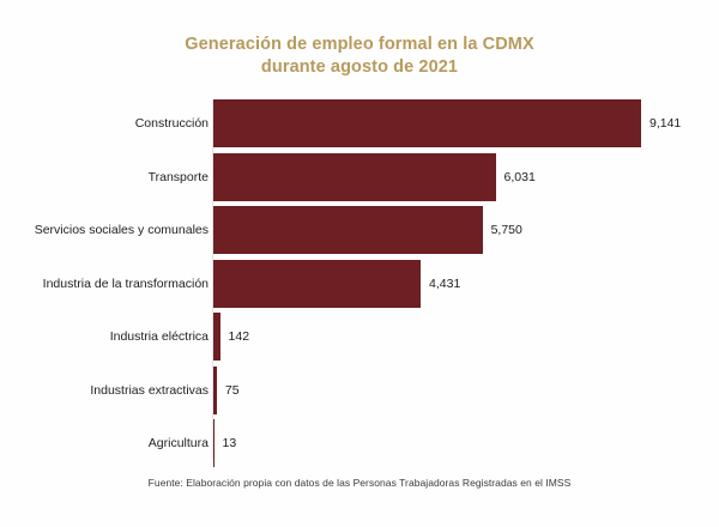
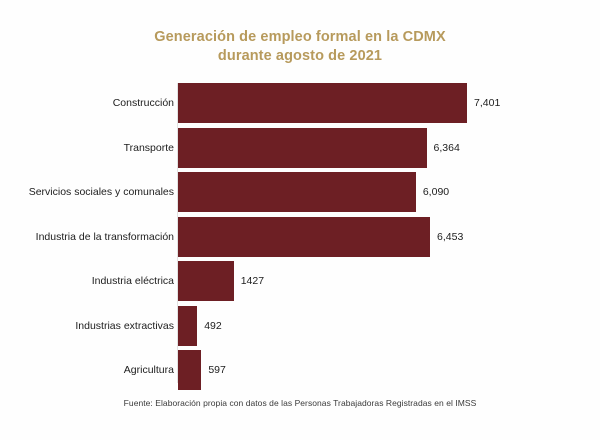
Construcción: 9,141 -> 7,401
Transporte: 6,031 -> 6,364
Servicios sociales y comunales: 5,750 -> 6,090
Industria de la transformación: 4,431 -> 6,453
Industria eléctrica: 142 -> 1427
Industrias extractivas: 75 -> 492
Agricultura: 13 -> 597
